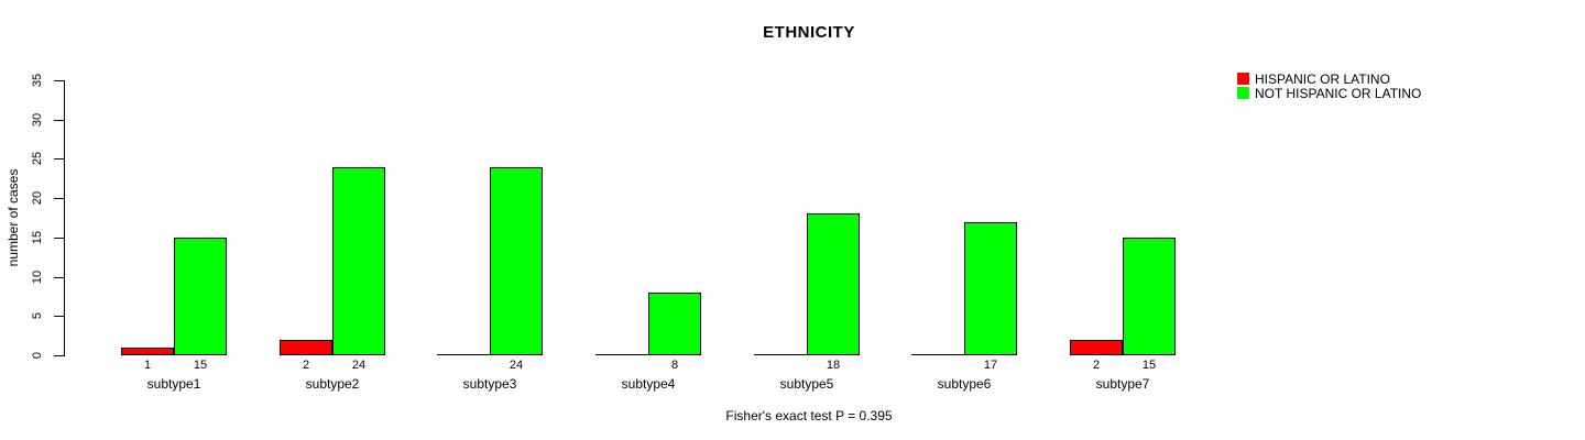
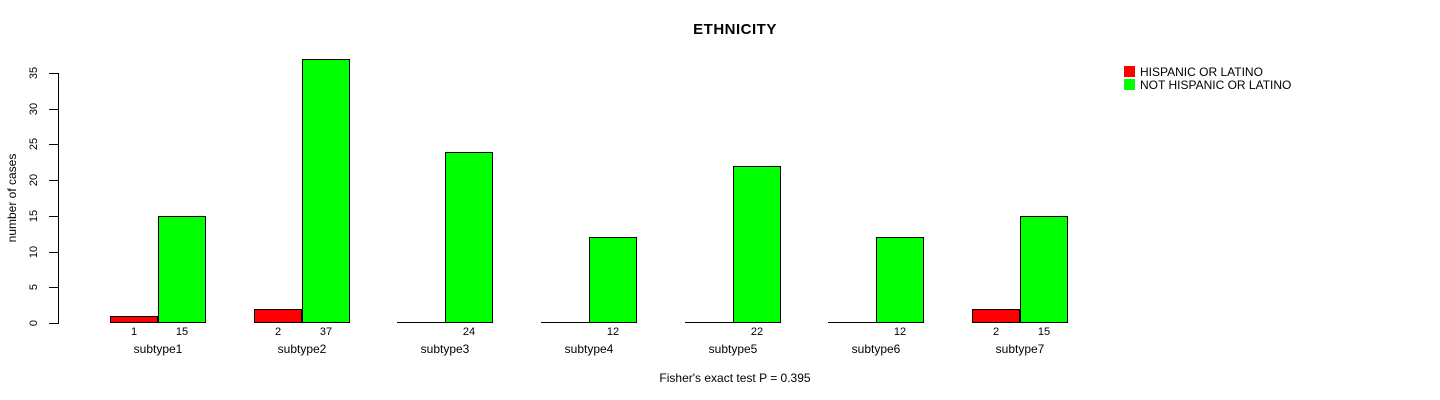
NOT HISPANIC OR LATINO/subtype2: 24 -> 37
NOT HISPANIC OR LATINO/subtype4: 8 -> 12
NOT HISPANIC OR LATINO/subtype5: 18 -> 22
NOT HISPANIC OR LATINO/subtype6: 17 -> 12
